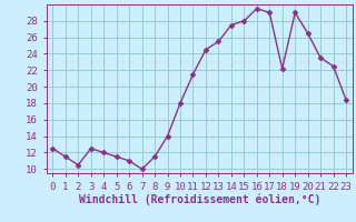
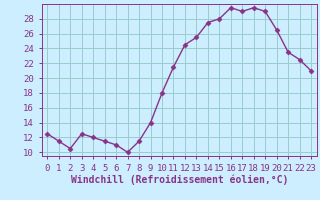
18: 22.2 -> 29.5
23: 18.4 -> 21.0
